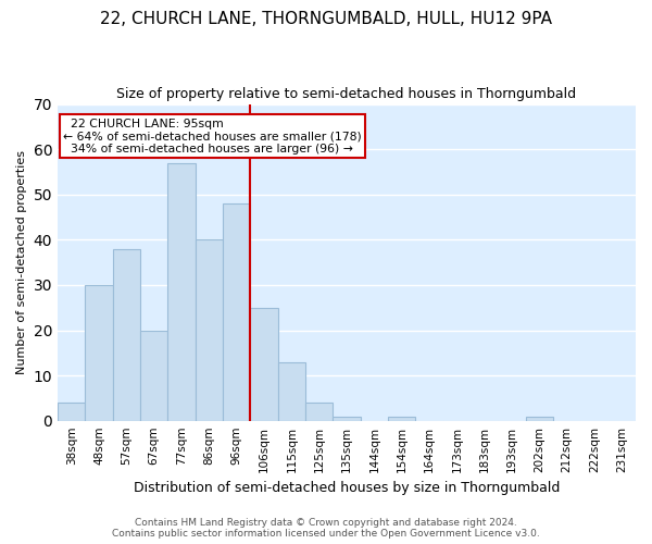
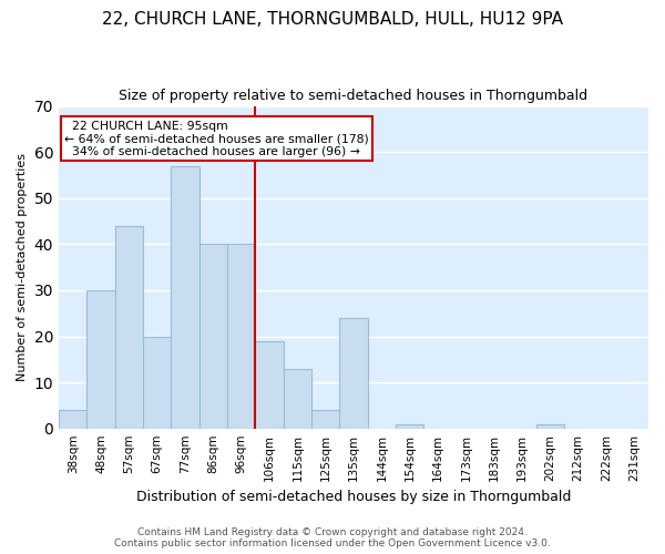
57sqm: 38 -> 44
96sqm: 48 -> 40
106sqm: 25 -> 19
135sqm: 1 -> 24
